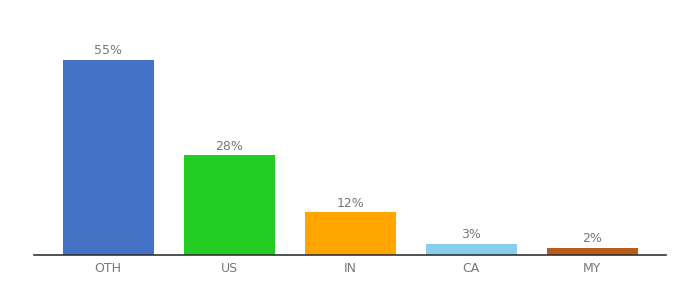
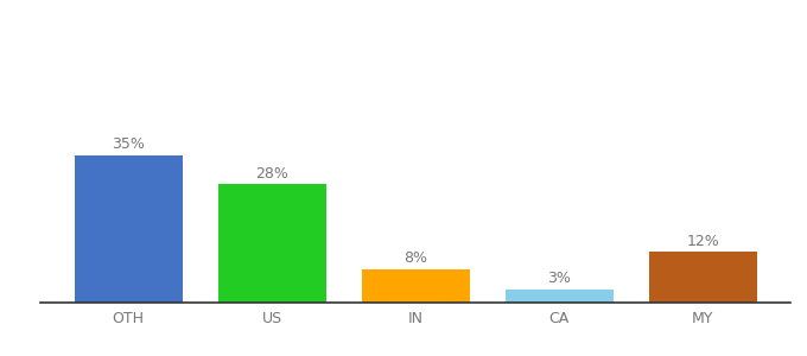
OTH: 55% -> 35%
IN: 12% -> 8%
MY: 2% -> 12%
